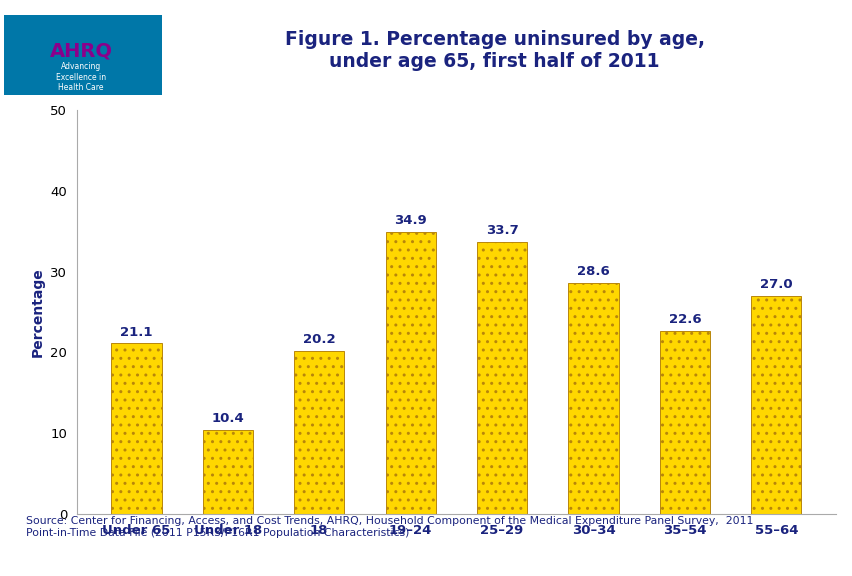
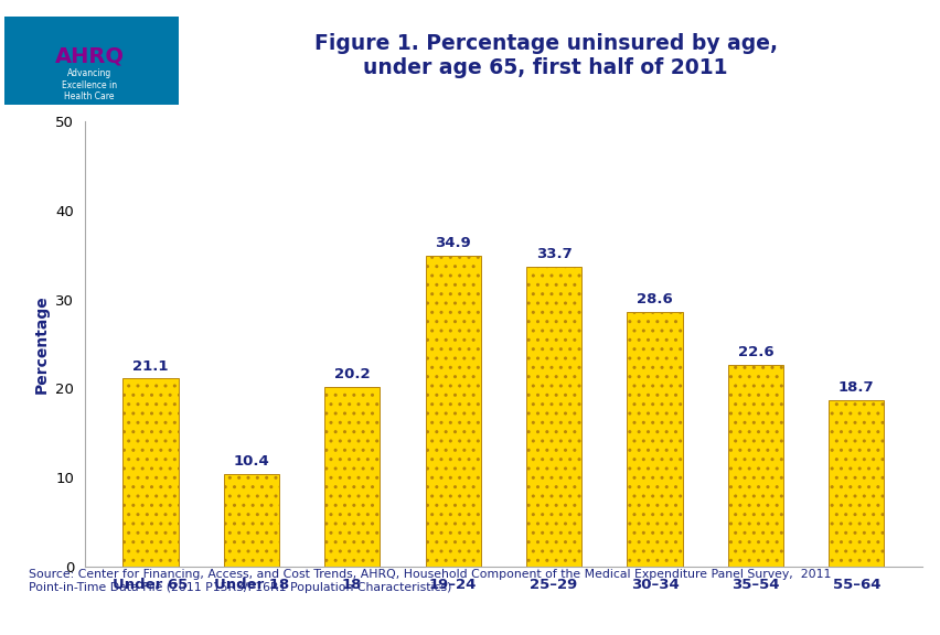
55–64: 27.0 -> 18.7
